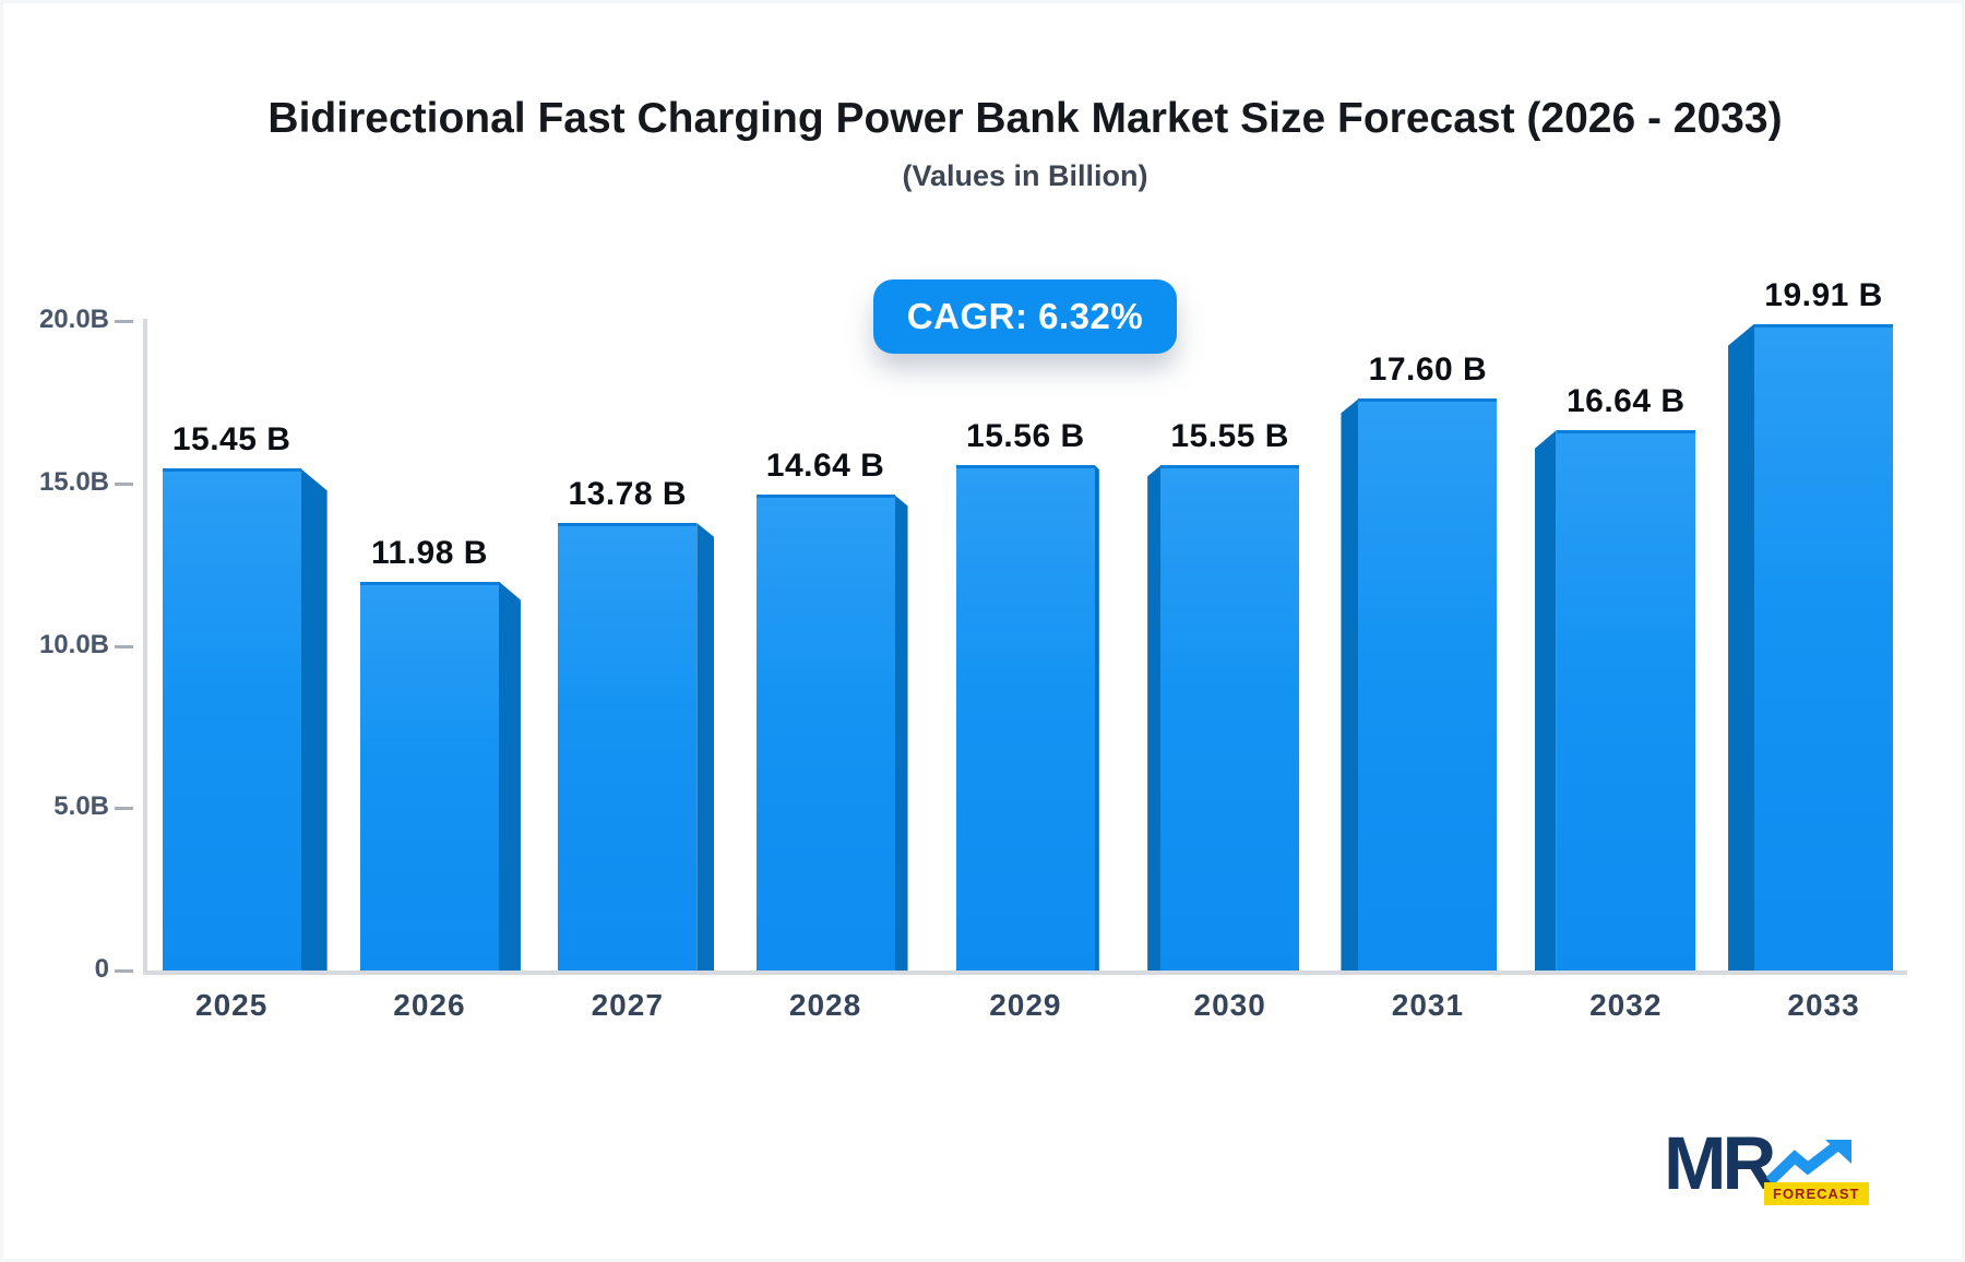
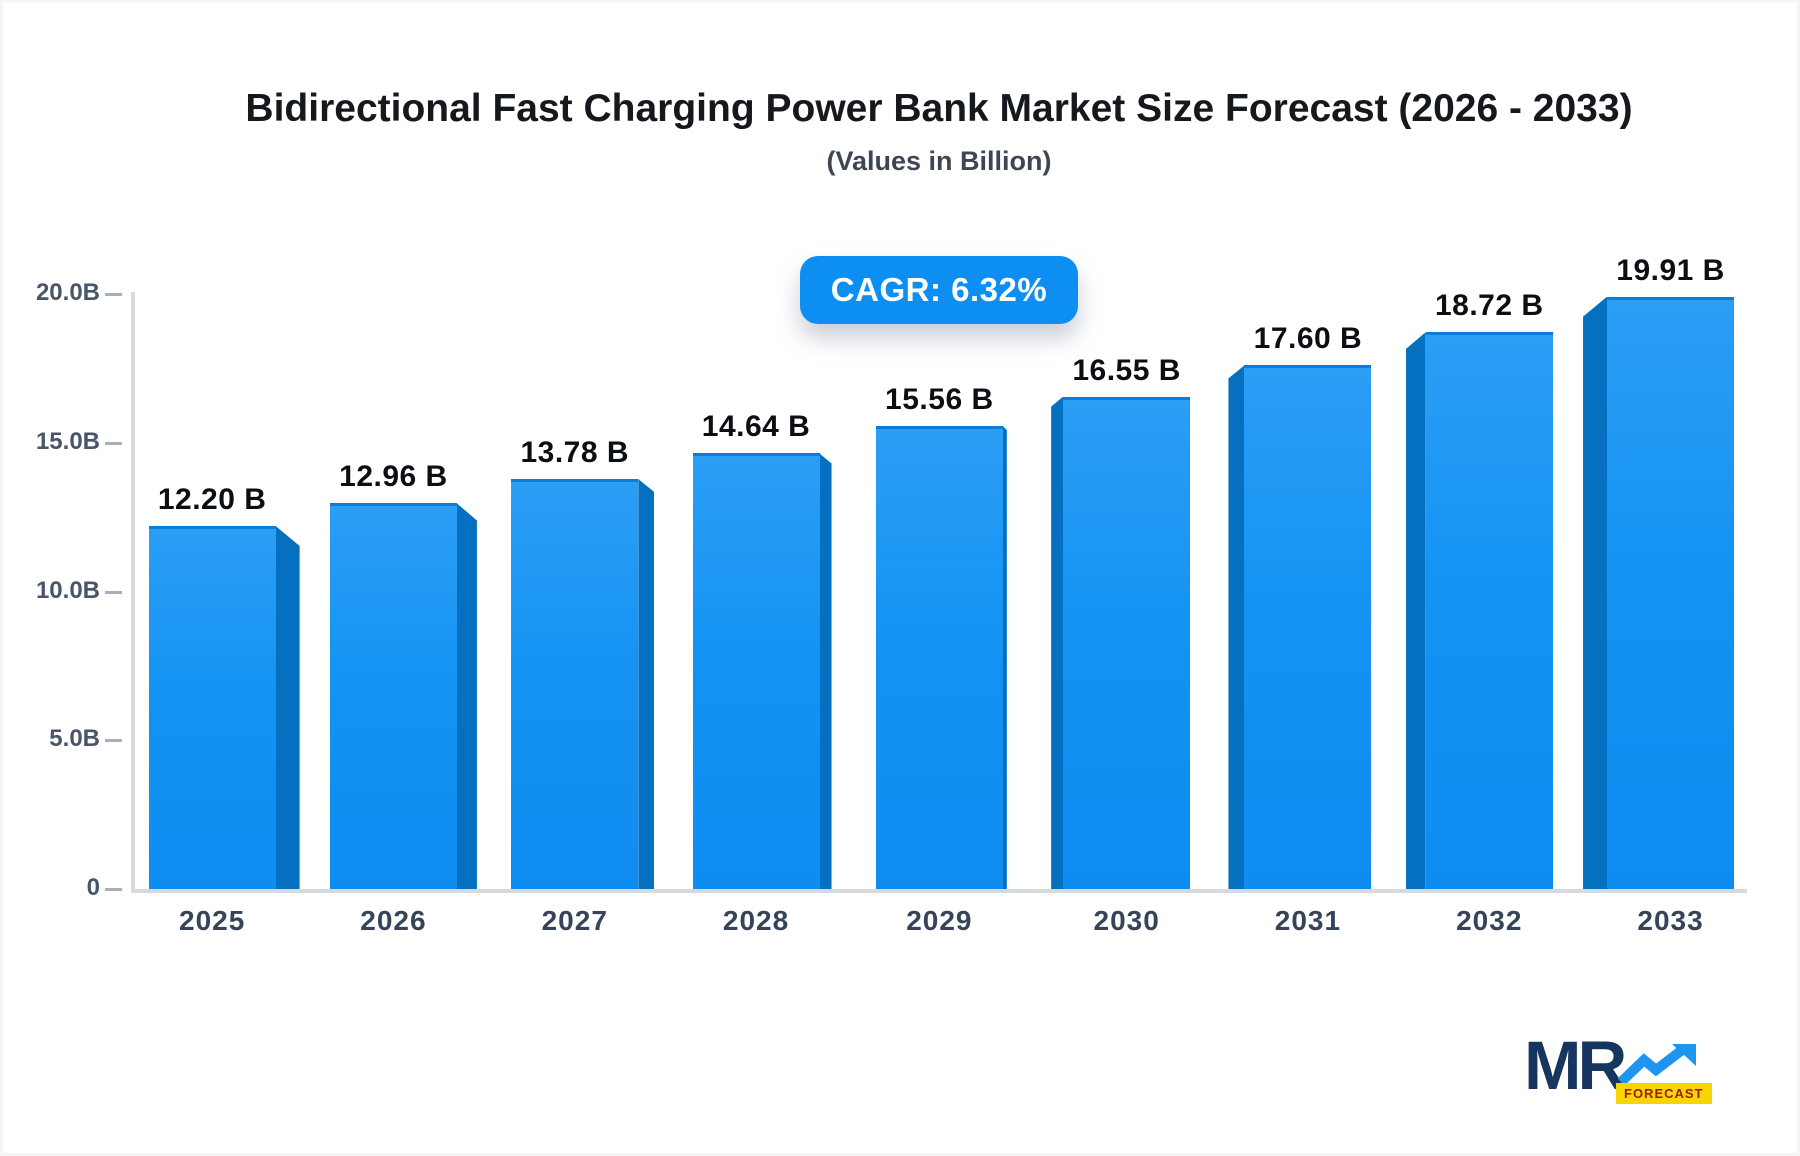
2025: 15.45 -> 12.20
2026: 11.98 -> 12.96
2030: 15.55 -> 16.55
2032: 16.64 -> 18.72
